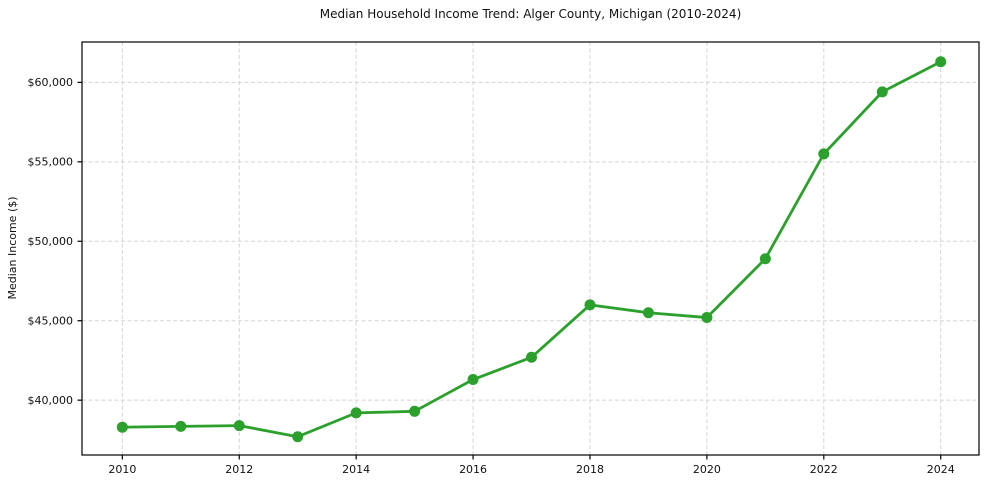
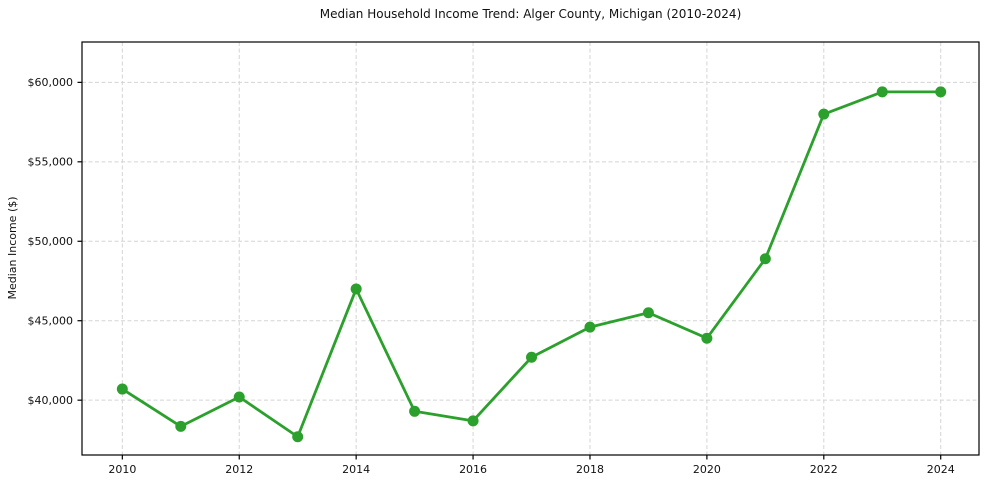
2010: $38300 -> $40700
2012: $38400 -> $40200
2014: $39200 -> $47000
2016: $41300 -> $38700
2018: $46000 -> $44600
2020: $45200 -> $43900
2022: $55500 -> $58000
2024: $61300 -> $59400
